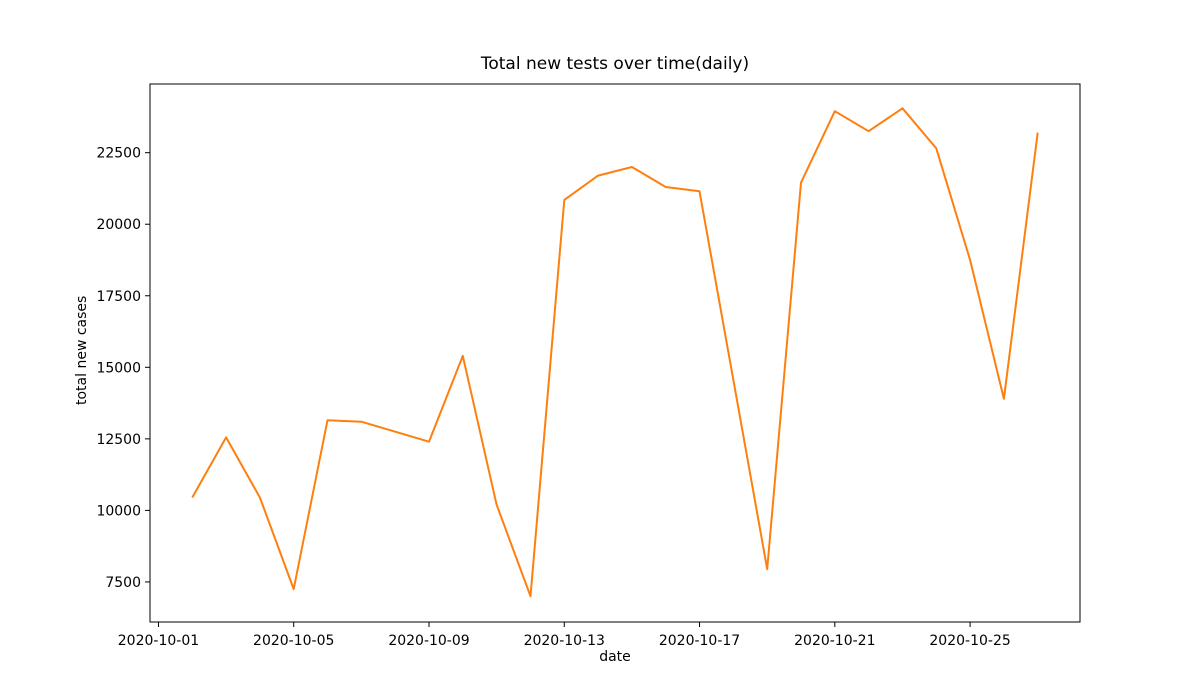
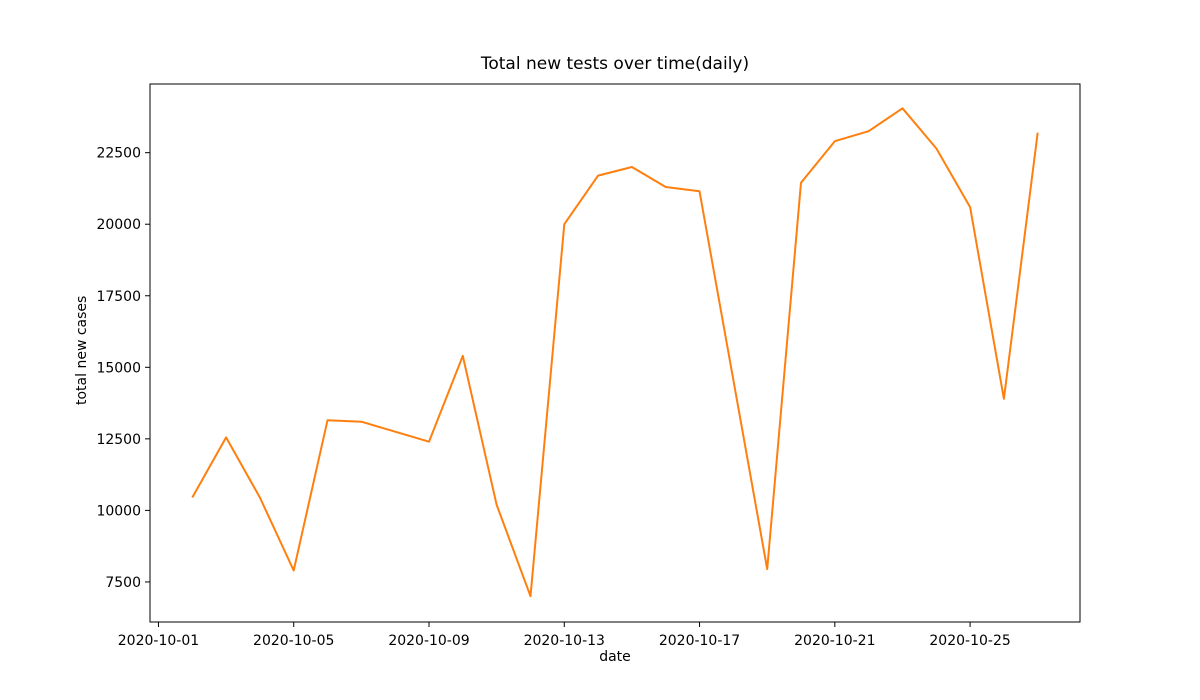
2020-10-05: 7200 -> 7900
2020-10-13: 20800 -> 20000
2020-10-21: 24000 -> 22900
2020-10-25: 18800 -> 20600
